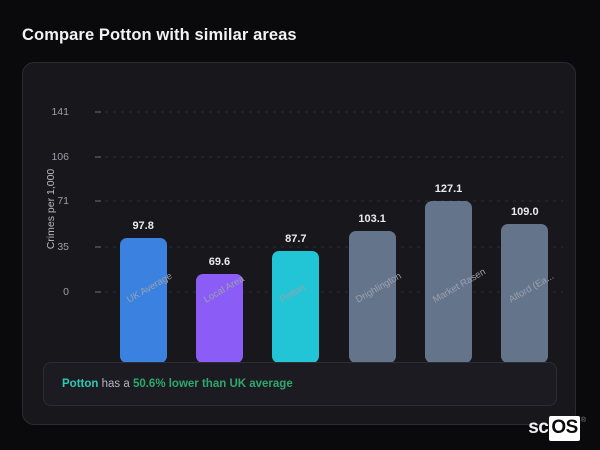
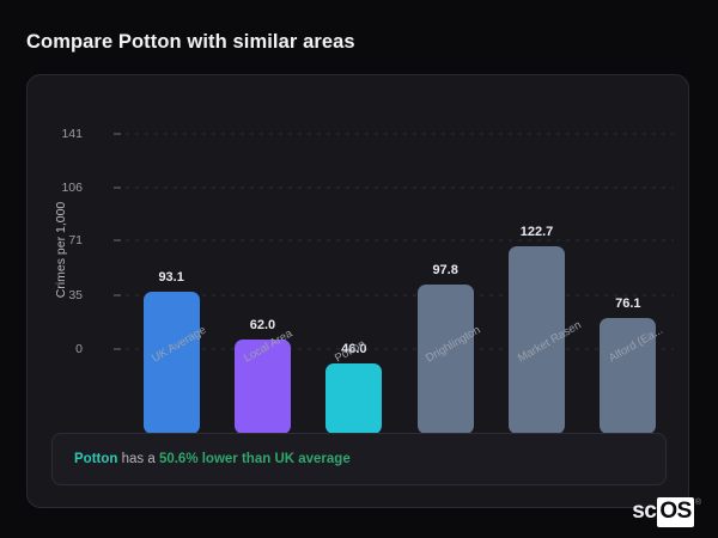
UK Average: 97.8 -> 93.1
Local Area: 69.6 -> 62.0
Potton: 87.7 -> 46.0
Drighlington: 103.1 -> 97.8
Market Rasen: 127.1 -> 122.7
Alford (Ea...: 109.0 -> 76.1
